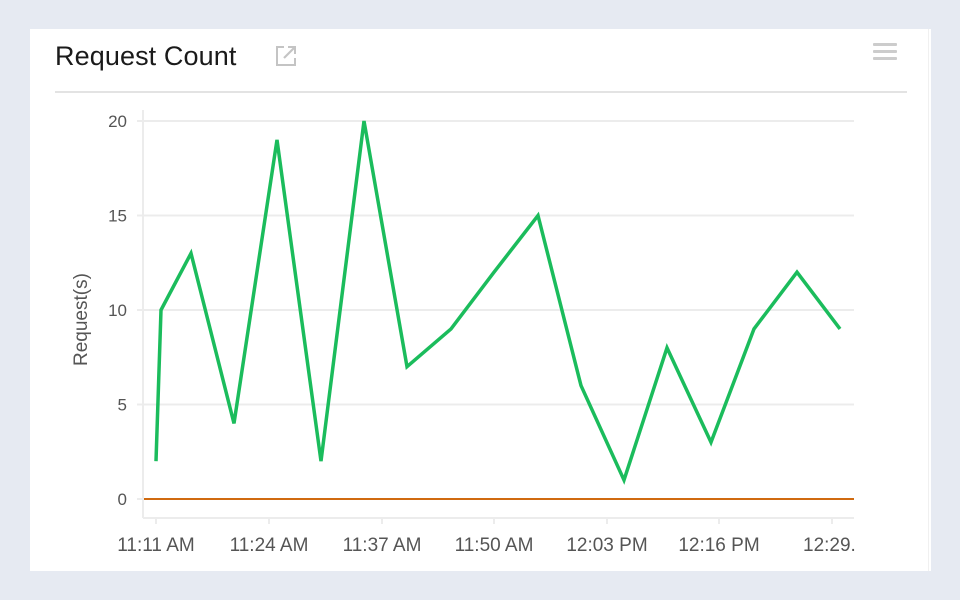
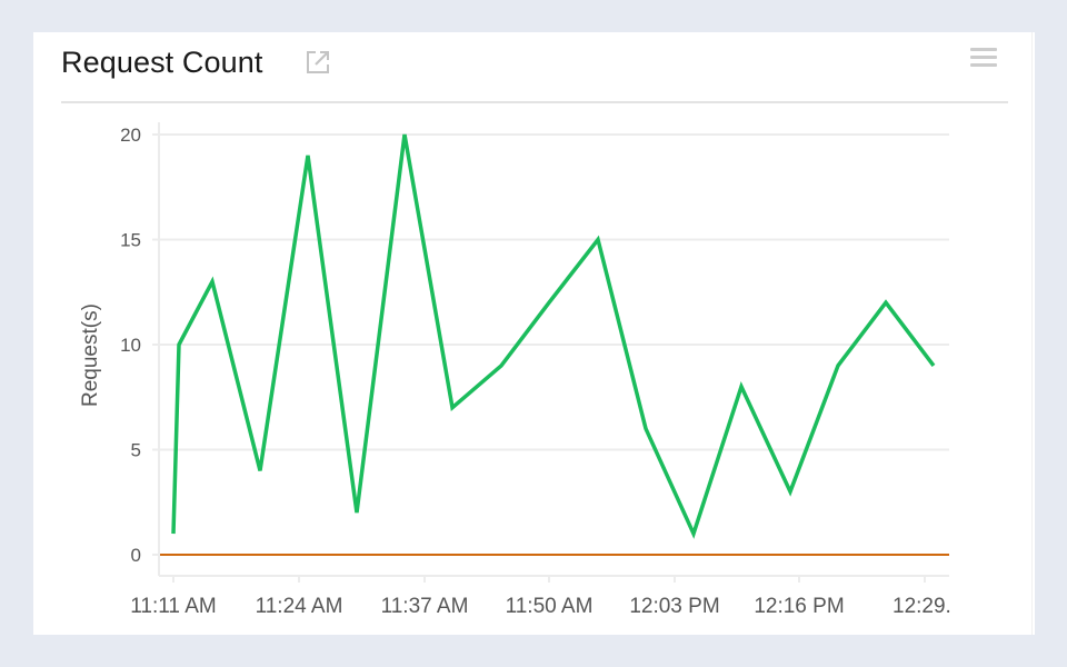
Request(s)/11:11 AM: 2 -> 1
